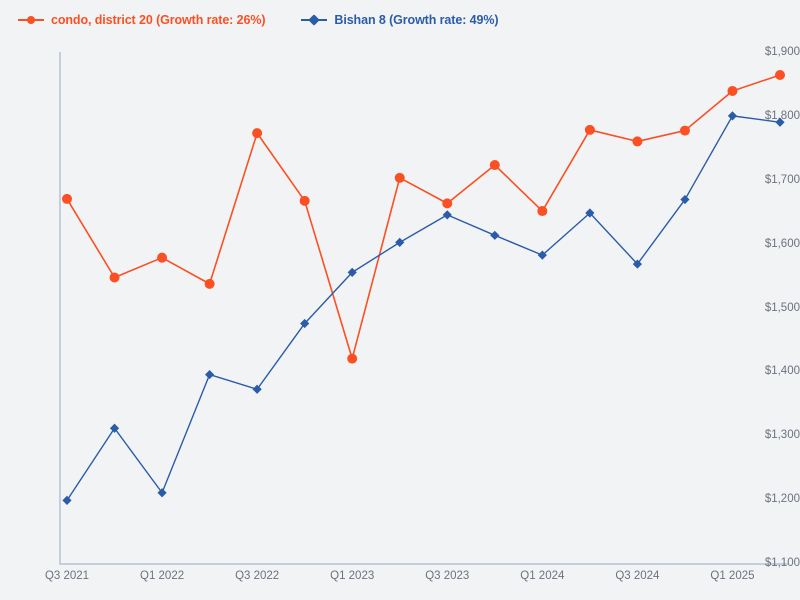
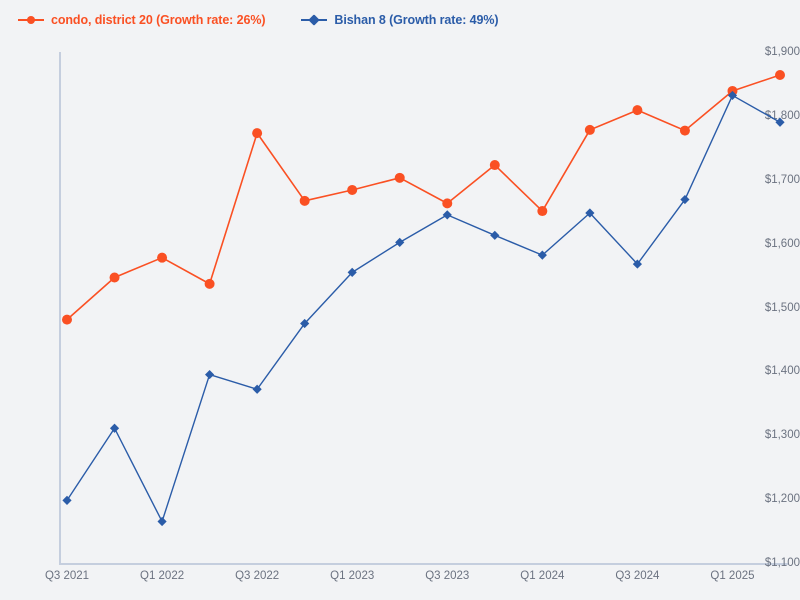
condo, district 20 (Growth rate: 26%)/Q3 2021: $1670 -> $1480
Bishan 8 (Growth rate: 49%)/Q1 2022: $1210 -> $1160
condo, district 20 (Growth rate: 26%)/Q1 2023: $1420 -> $1680
condo, district 20 (Growth rate: 26%)/Q3 2024: $1760 -> $1810
Bishan 8 (Growth rate: 49%)/Q1 2025: $1800 -> $1830
